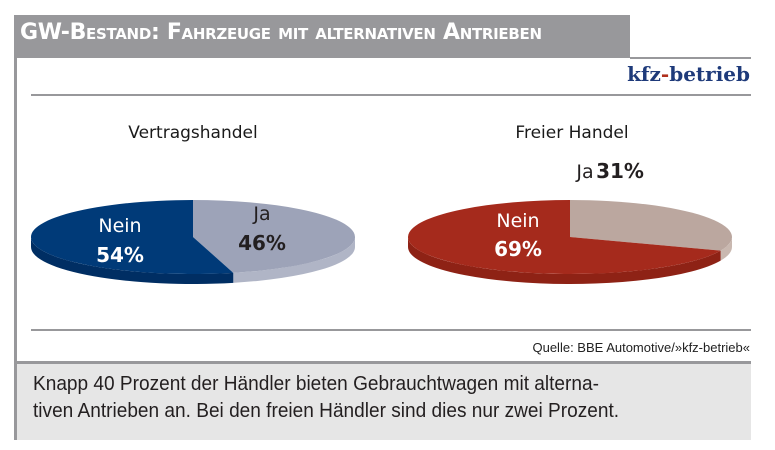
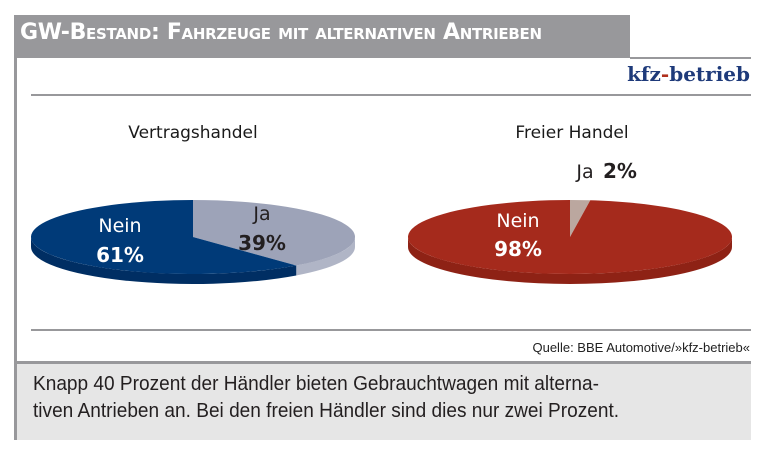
Vertragshandel/Nein: 54% -> 61%
Vertragshandel/Ja: 46% -> 39%
Freier Handel/Nein: 69% -> 98%
Freier Handel/Ja: 31% -> 2%
